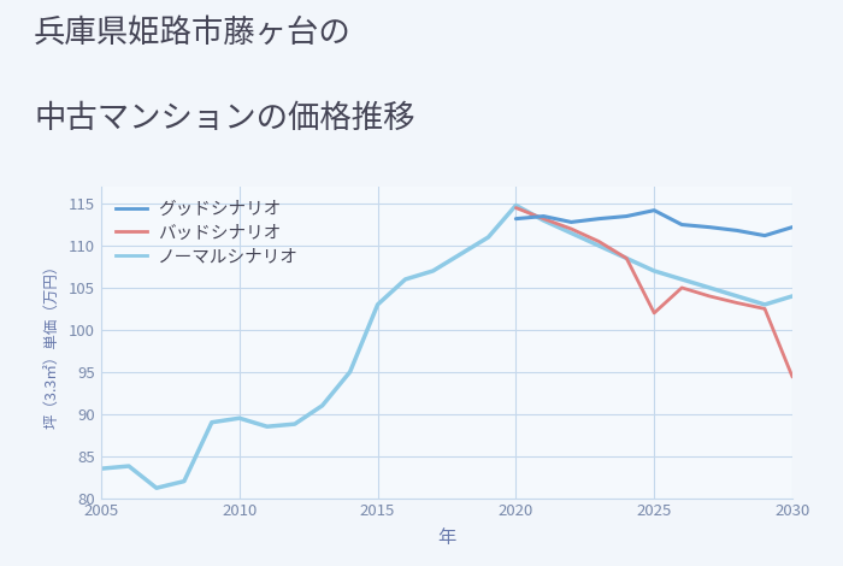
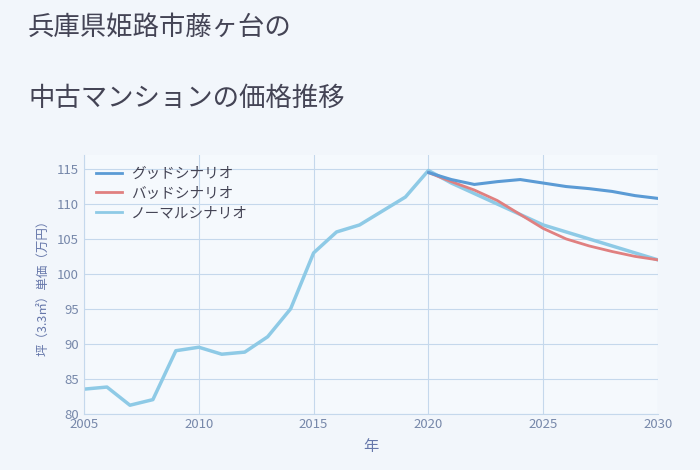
グッドシナリオ/2020: 113.2 -> 114.5
グッドシナリオ/2025: 114.2 -> 113.0
バッドシナリオ/2025: 102.0 -> 106.5
グッドシナリオ/2030: 112.2 -> 110.8
バッドシナリオ/2030: 94.4 -> 102.0
ノーマルシナリオ/2030: 104.0 -> 102.0
